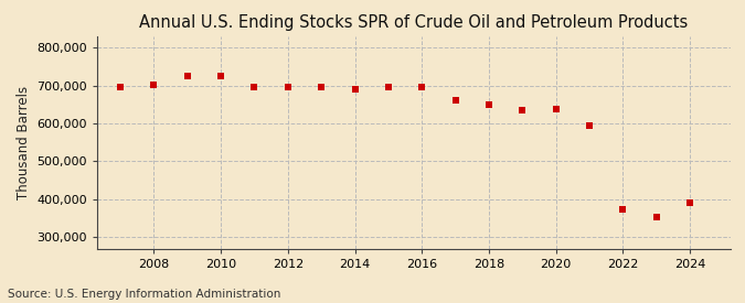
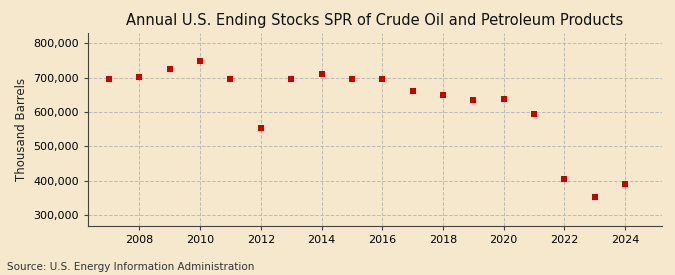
2010: 726,000 -> 750,000
2012: 696,000 -> 555,000
2014: 691,000 -> 710,000
2022: 372,000 -> 405,000
